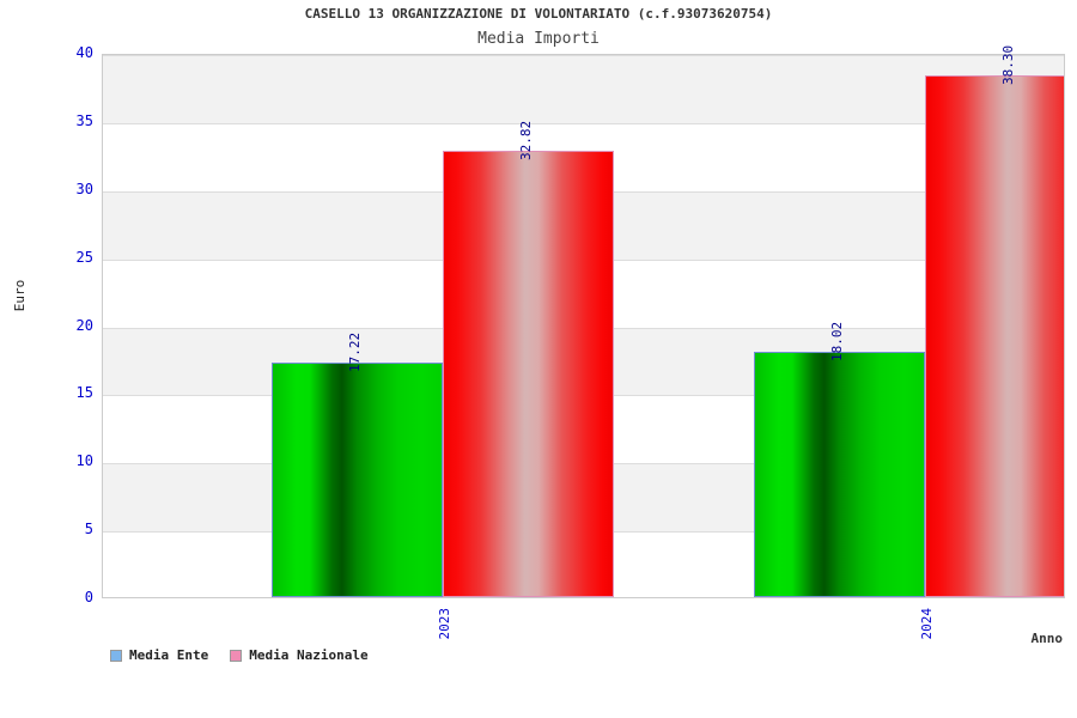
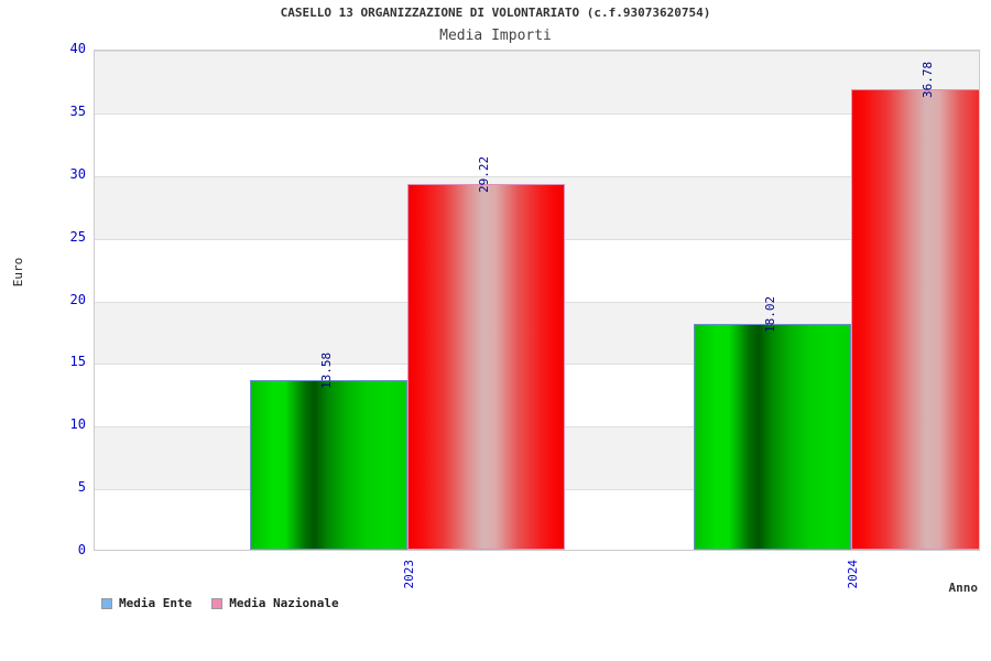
Media Ente/2023: 17.22 -> 13.58
Media Nazionale/2023: 32.82 -> 29.22
Media Nazionale/2024: 38.30 -> 36.78
